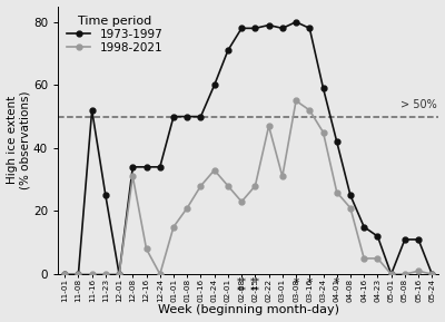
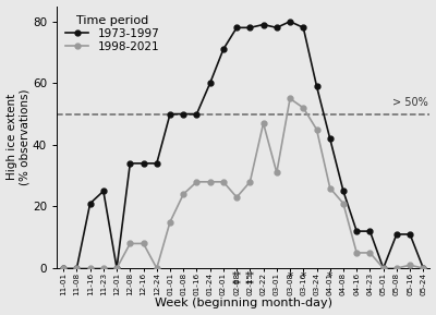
1973-1997/11-16: 52 -> 21
1998-2021/12-08: 31 -> 8
1998-2021/01-08: 21 -> 24
1998-2021/01-24: 33 -> 28
1973-1997/04-16: 15 -> 12
